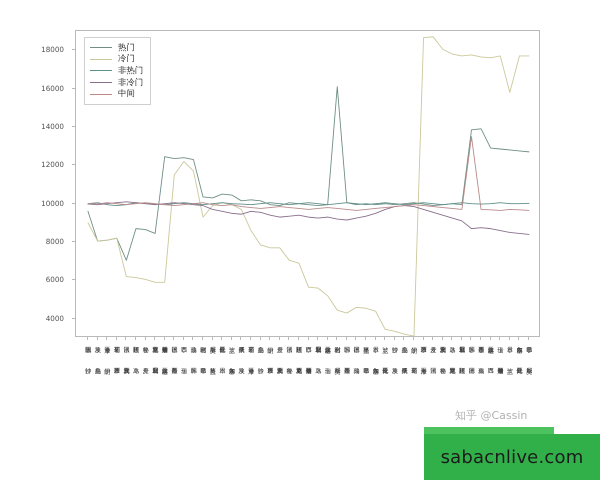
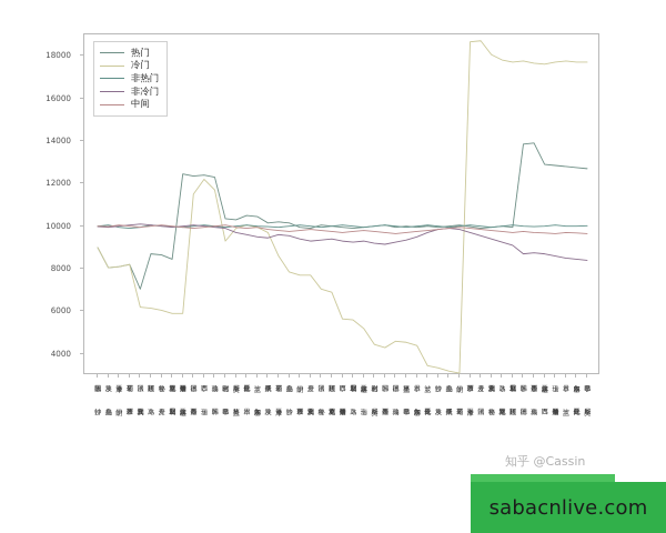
热门/德国队 - 沙特: 9600 -> 9000
热门/比利时 - 突尼斯: 16100 -> 10000
中间/韩国 - 德国: 13500 -> 9800
冷门/日本 - 波兰: 15800 -> 17800
